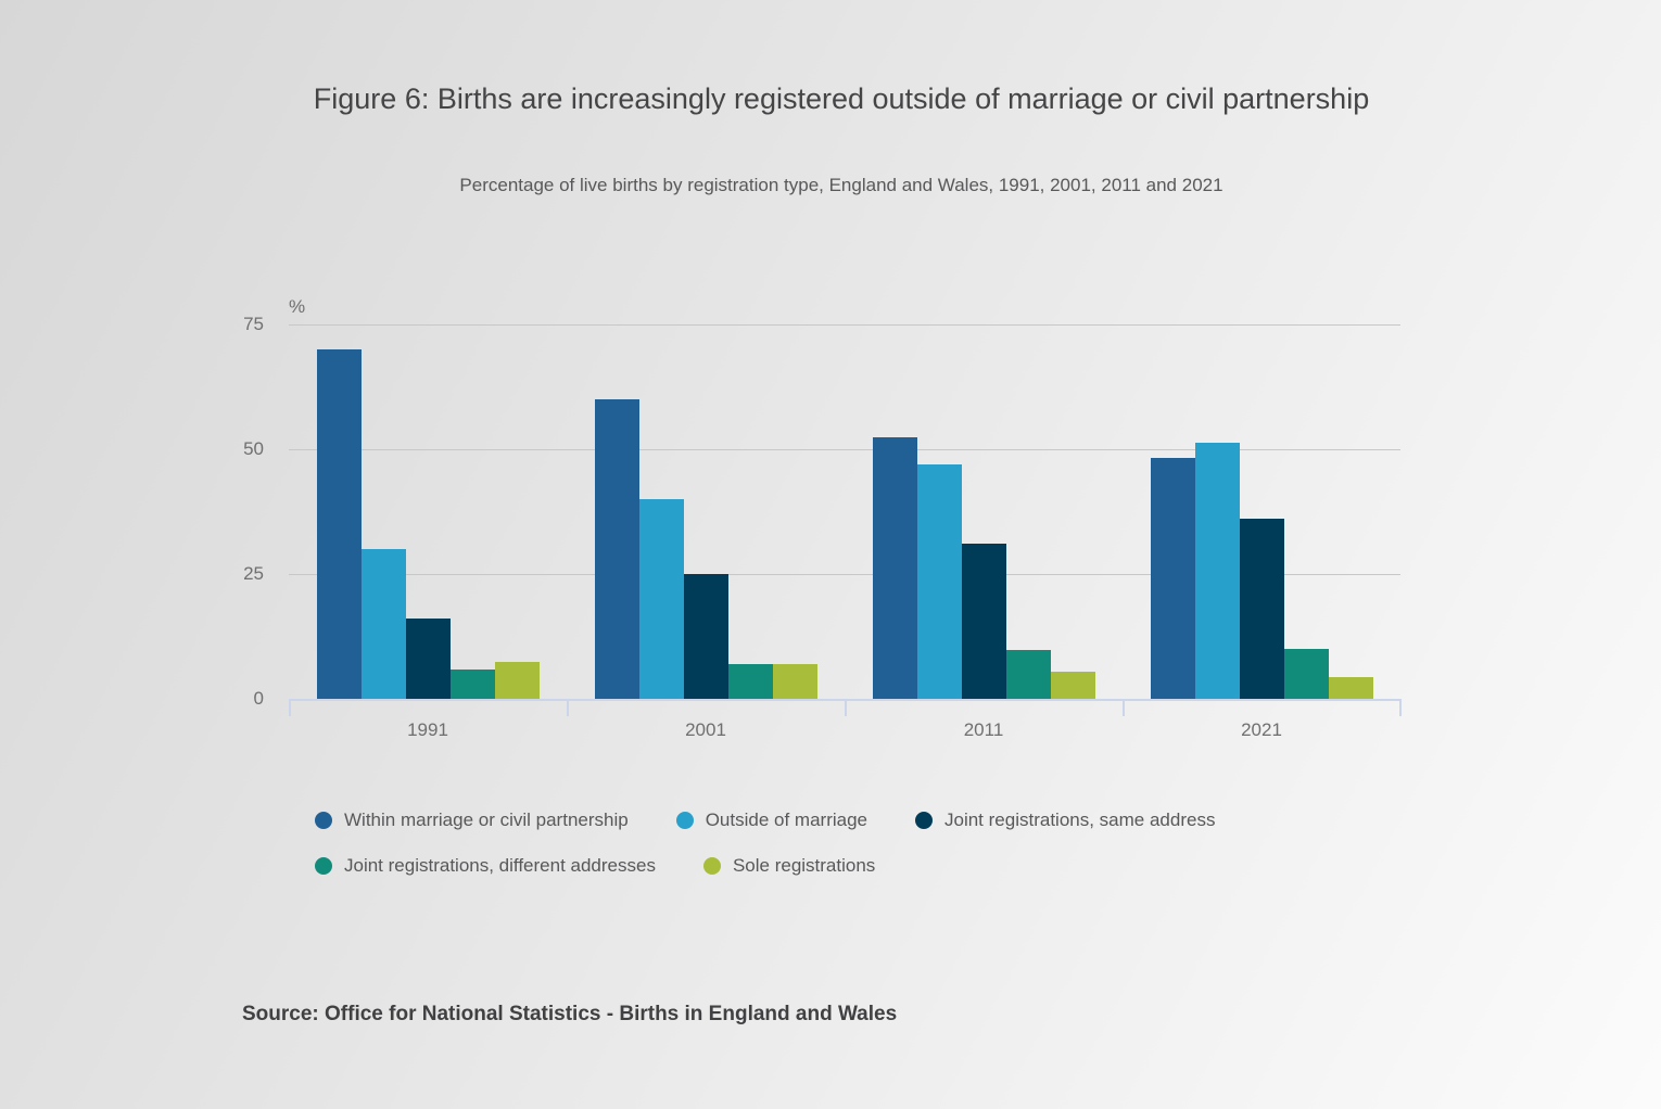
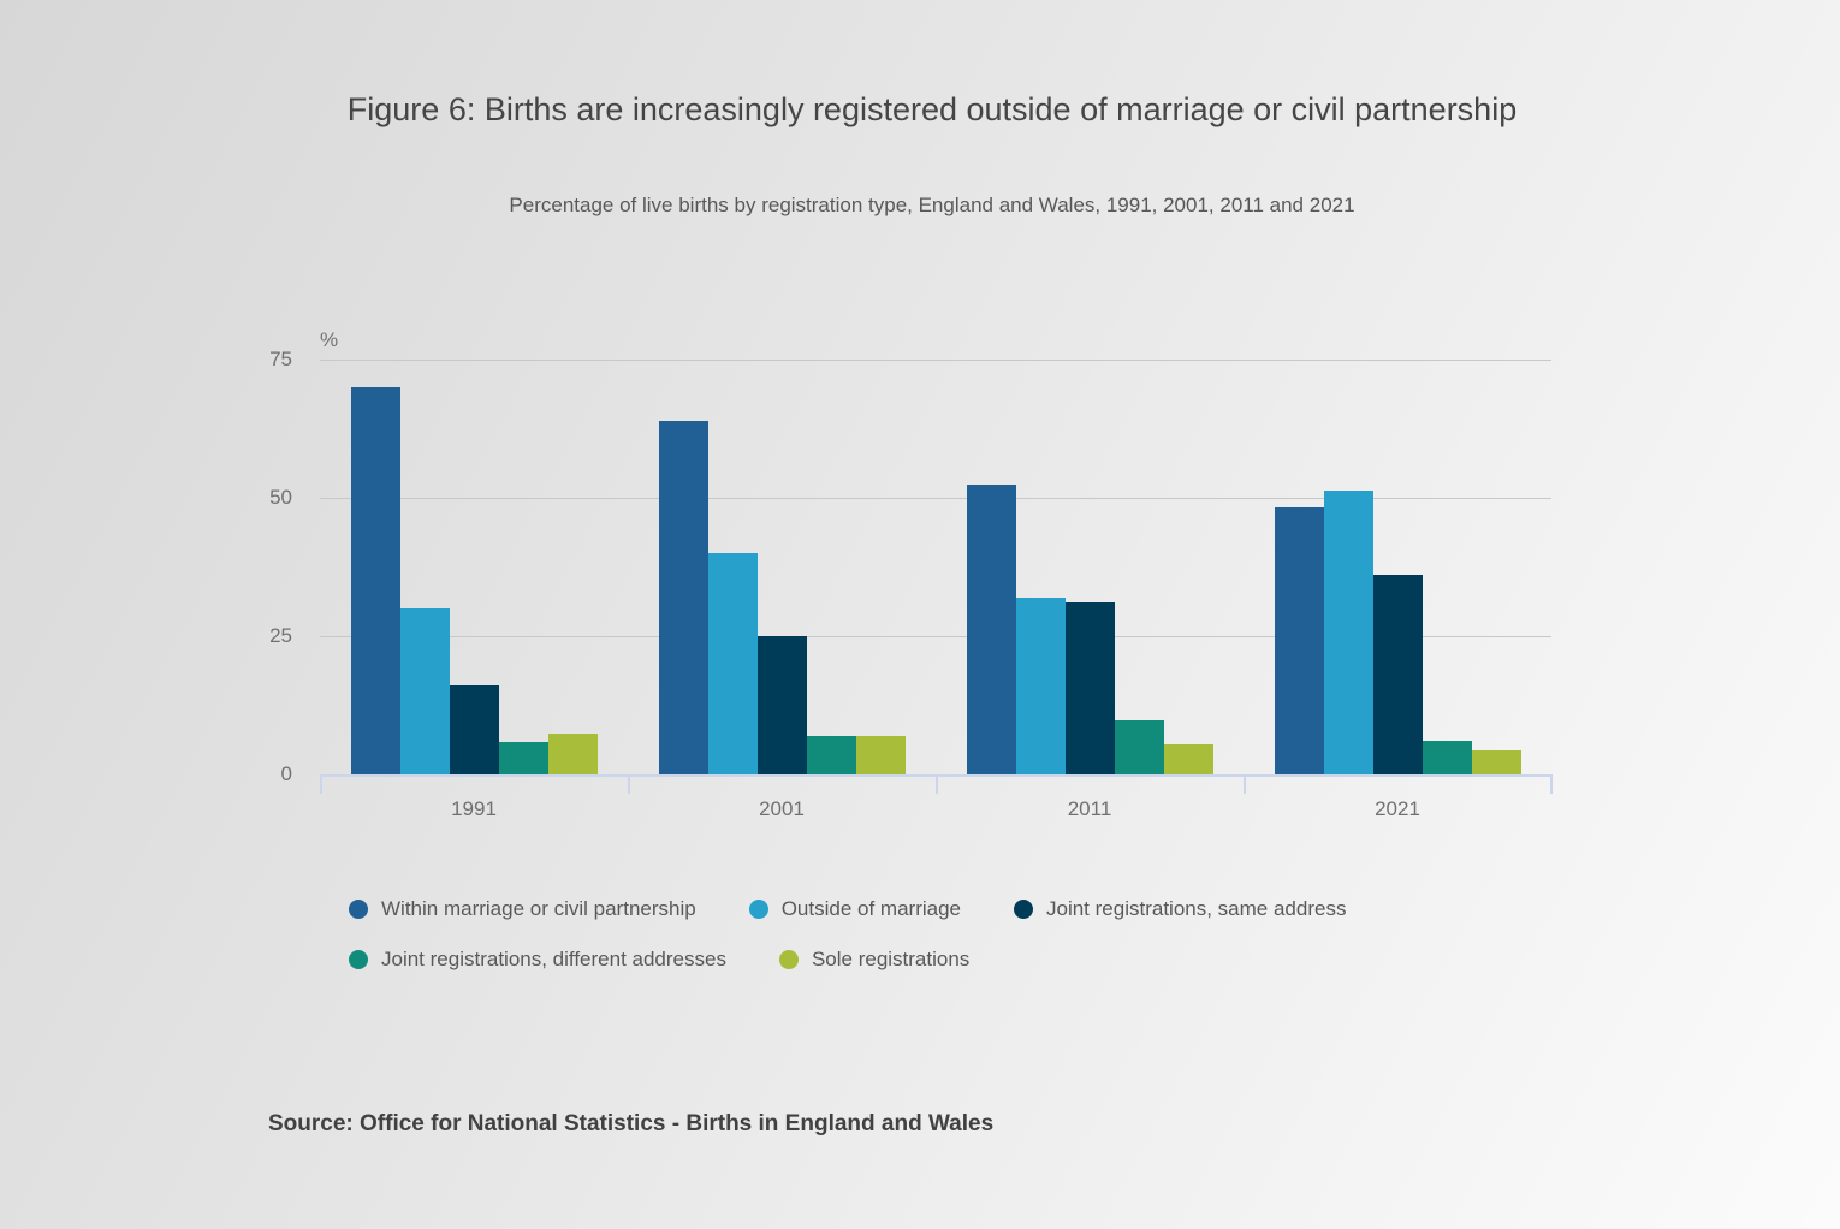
Within marriage or civil partnership/2001: 60 -> 64
Outside of marriage/2011: 47 -> 32
Joint registrations, different addresses/2021: 10 -> 6
